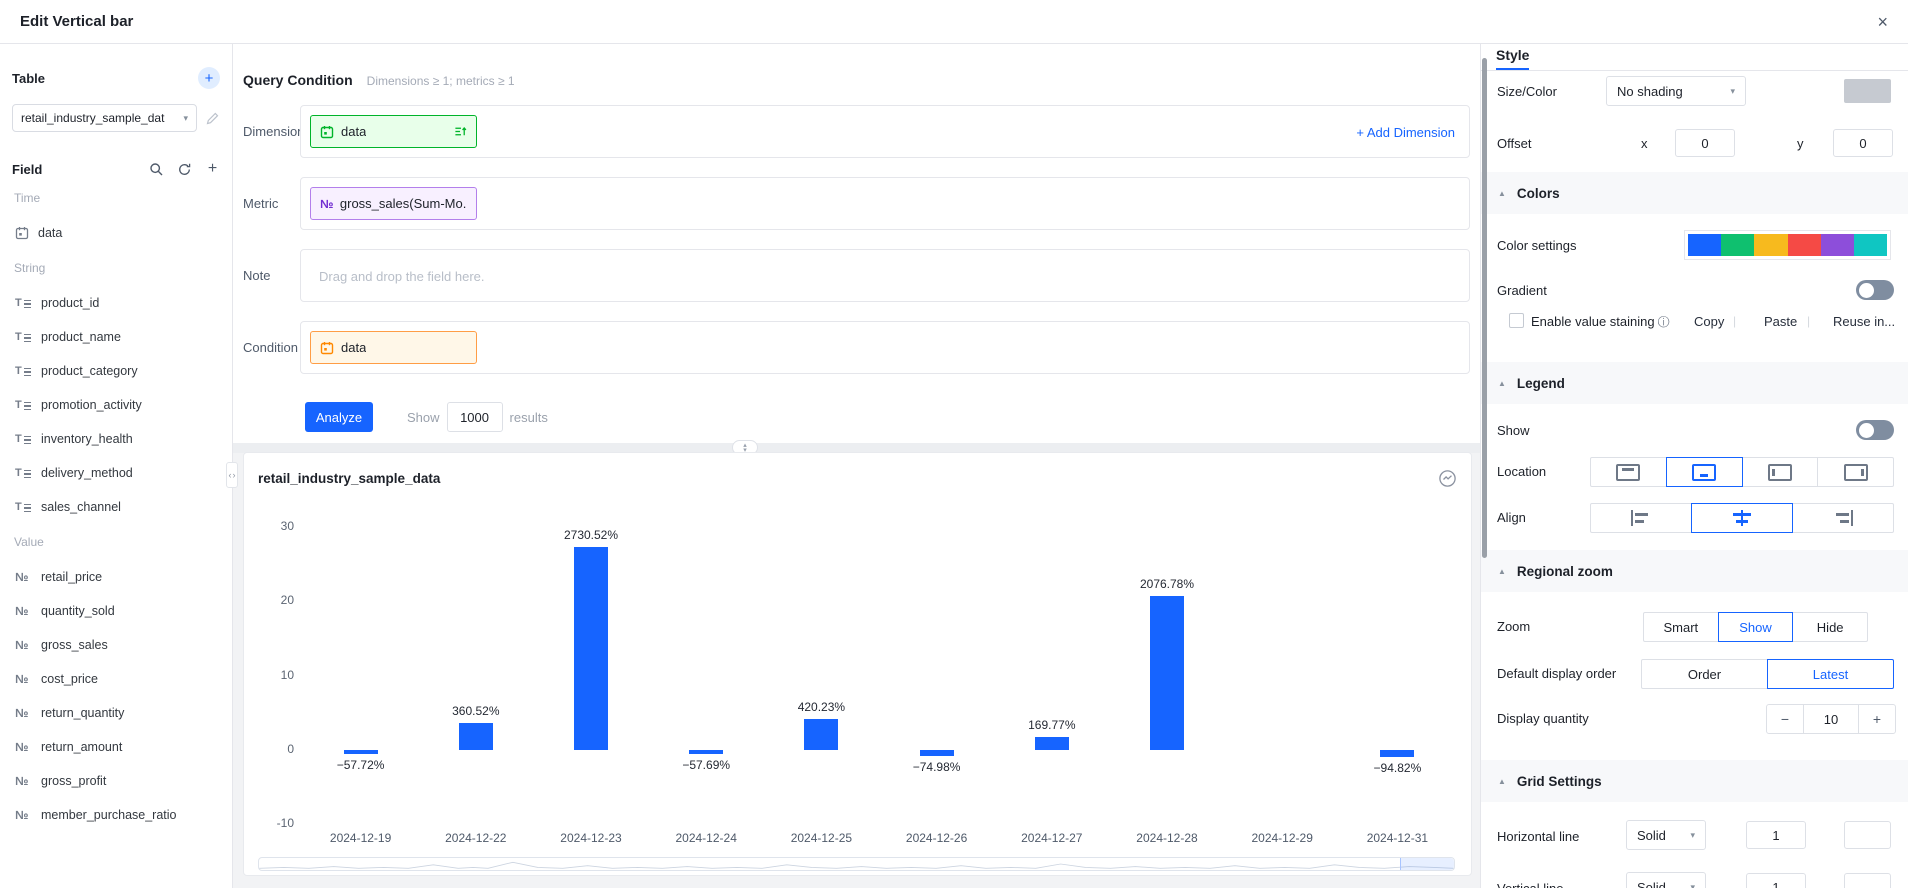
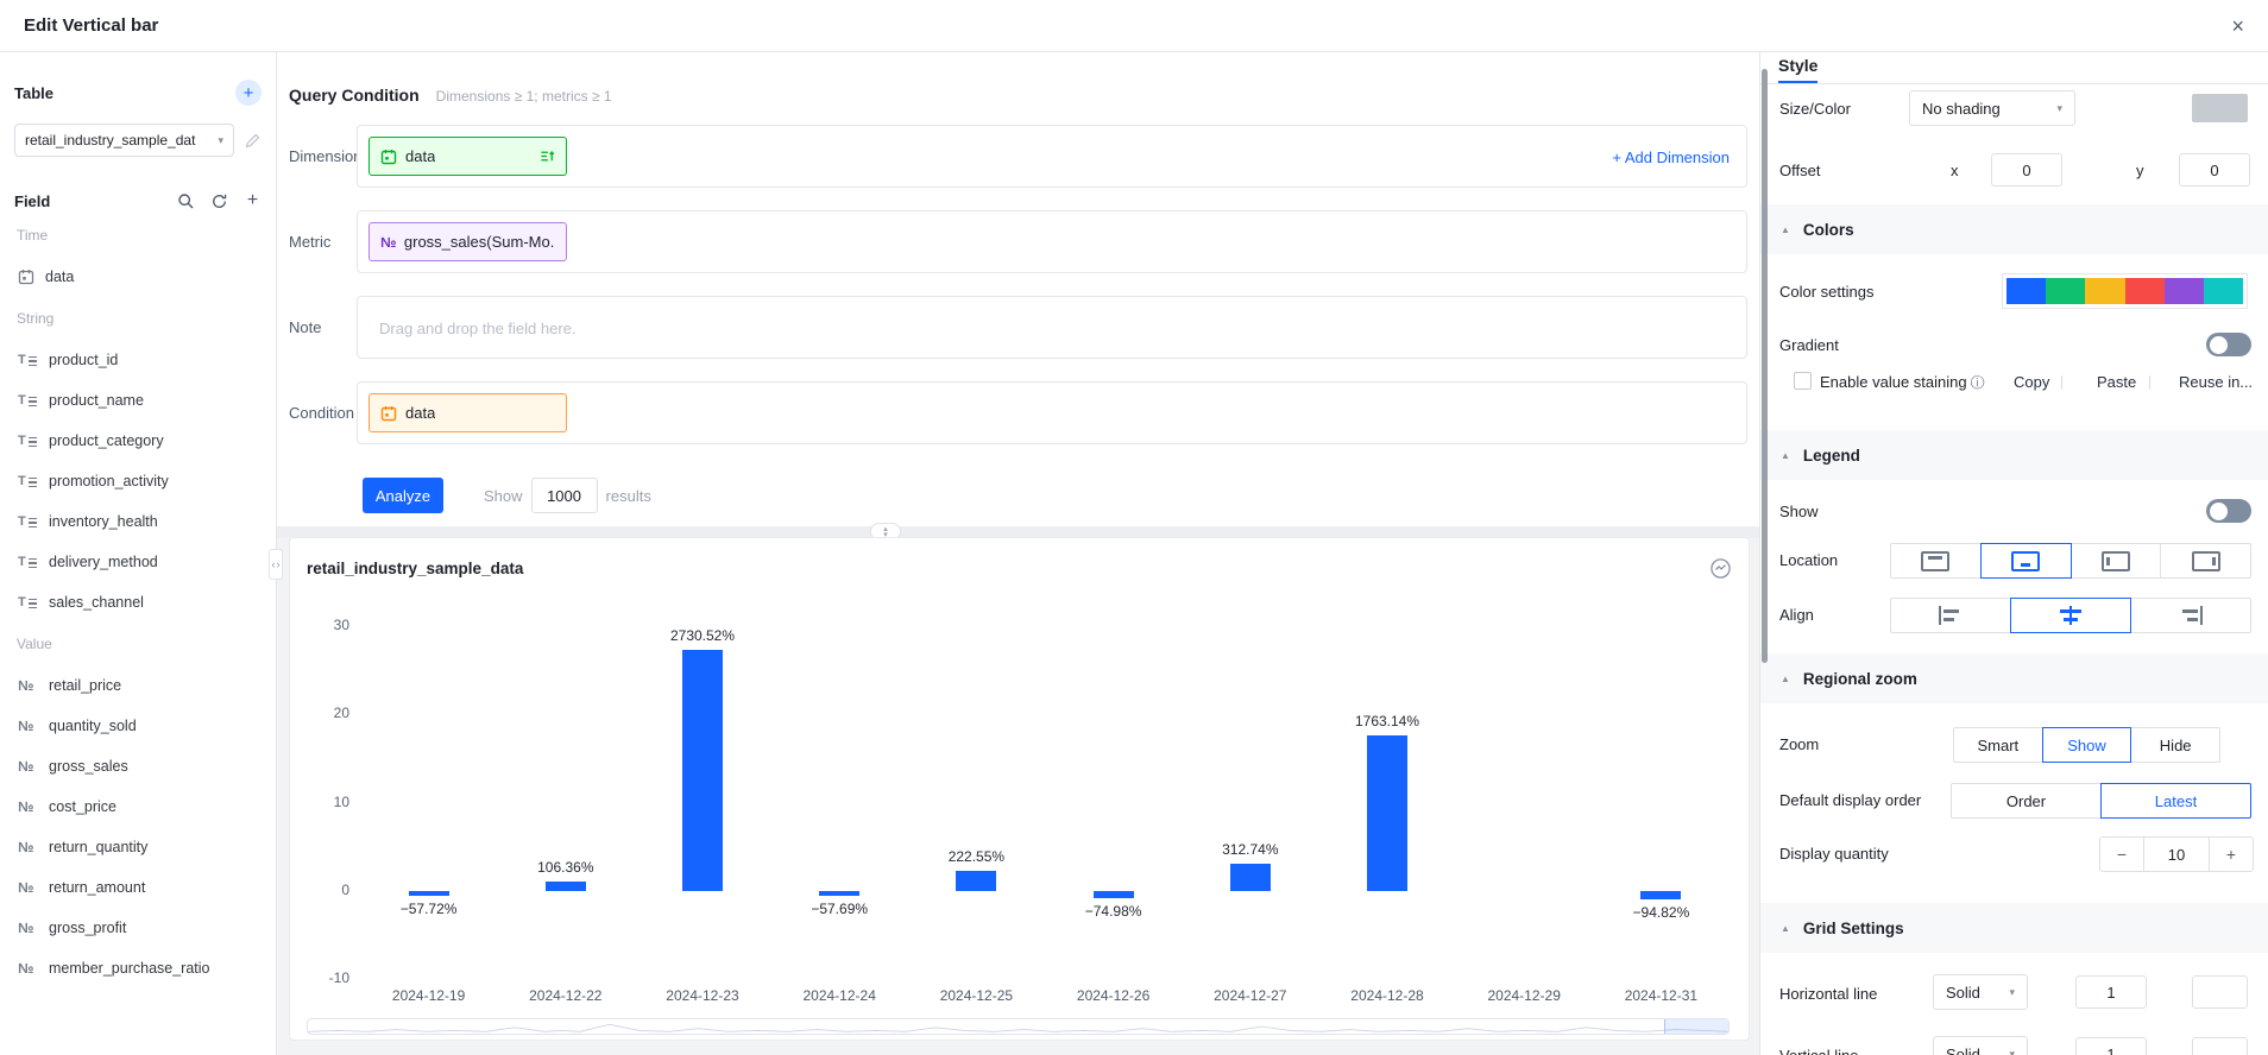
2024-12-22: 360.52% -> 106.36%
2024-12-25: 420.23% -> 222.55%
2024-12-27: 169.77% -> 312.74%
2024-12-28: 2076.78% -> 1763.14%
